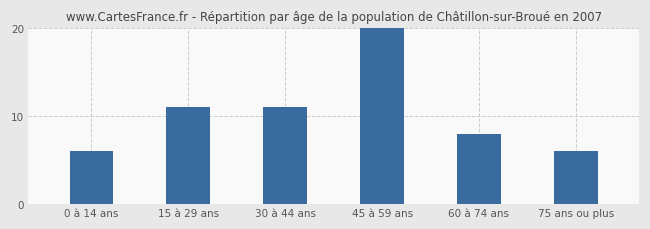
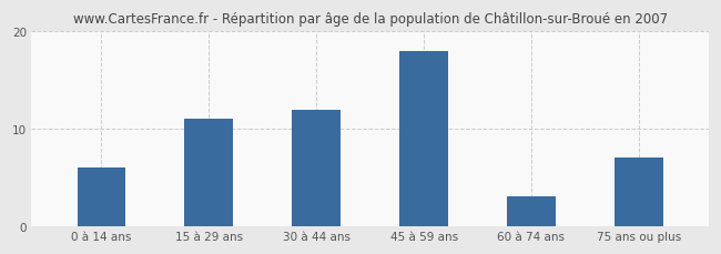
30 à 44 ans: 11 -> 12
45 à 59 ans: 20 -> 18
60 à 74 ans: 8 -> 3
75 ans ou plus: 6 -> 7
